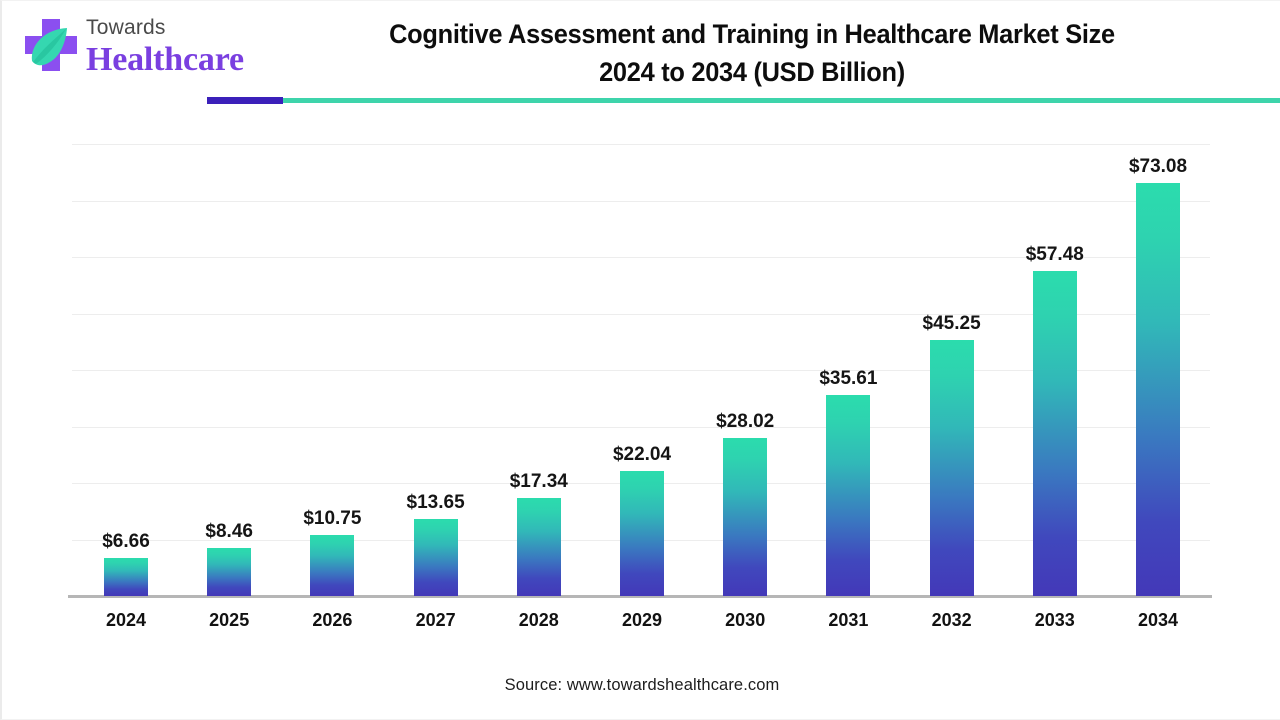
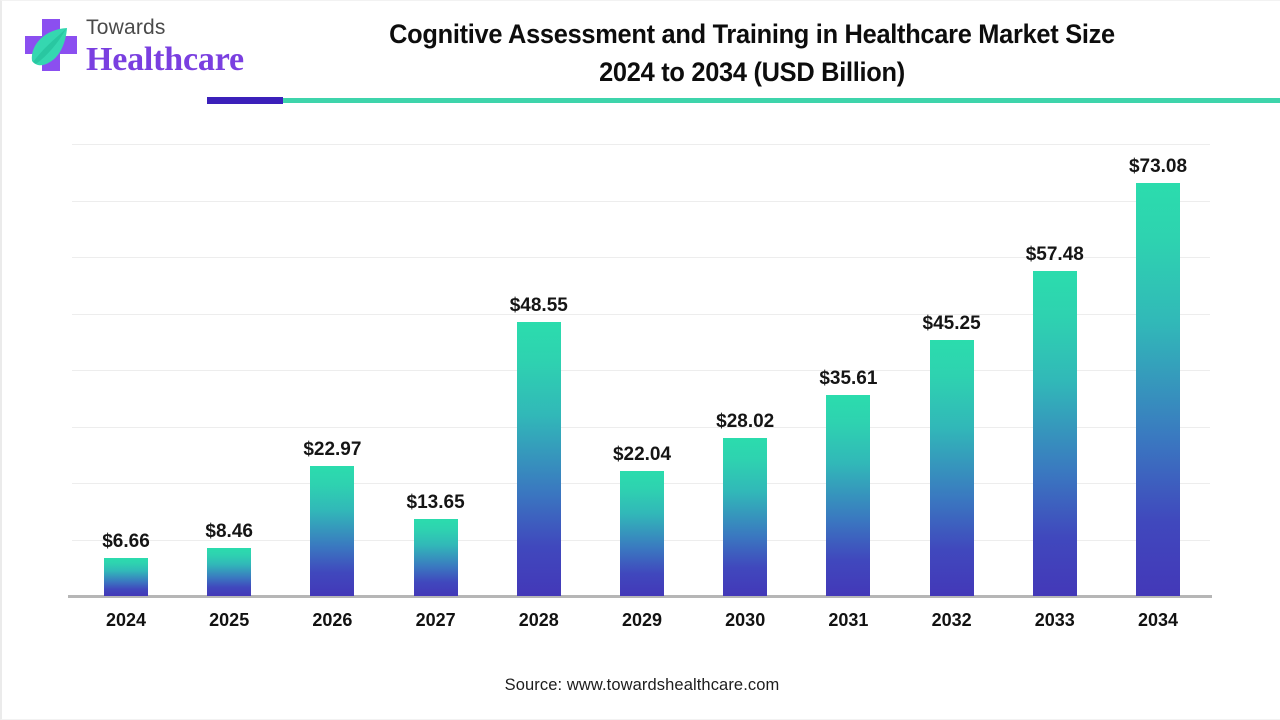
2026: $10.75 -> $22.97
2028: $17.34 -> $48.55
